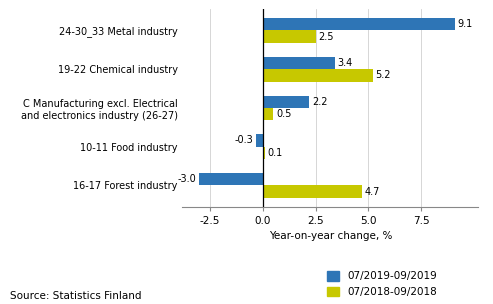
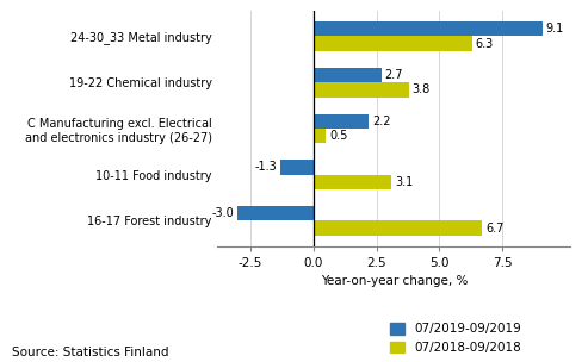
07/2018-09/2018/24-30_33 Metal industry: 2.5 -> 6.3
07/2019-09/2019/19-22 Chemical industry: 3.4 -> 2.7
07/2018-09/2018/19-22 Chemical industry: 5.2 -> 3.8
07/2019-09/2019/10-11 Food industry: -0.3 -> -1.3
07/2018-09/2018/10-11 Food industry: 0.1 -> 3.1
07/2018-09/2018/16-17 Forest industry: 4.7 -> 6.7
